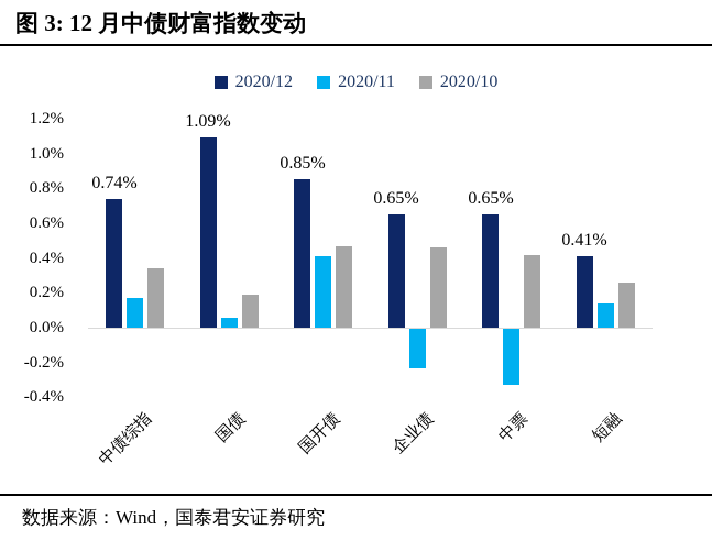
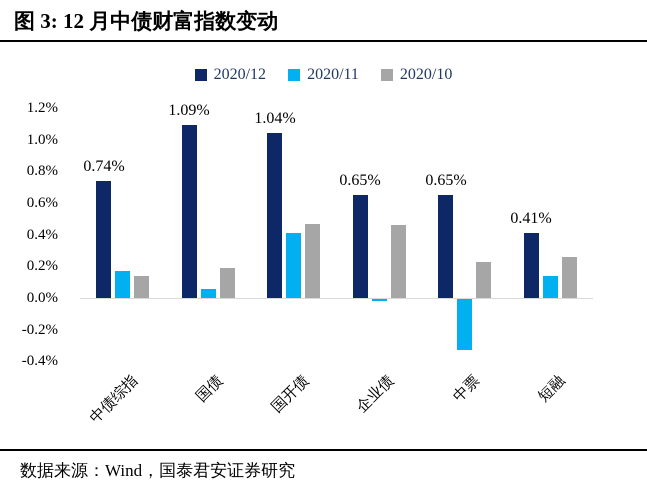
2020/10/中债综指: 0.34% -> 0.14%
2020/12/国开债: 0.85% -> 1.04%
2020/11/企业债: -0.23% -> -0.01%
2020/10/中票: 0.42% -> 0.23%
